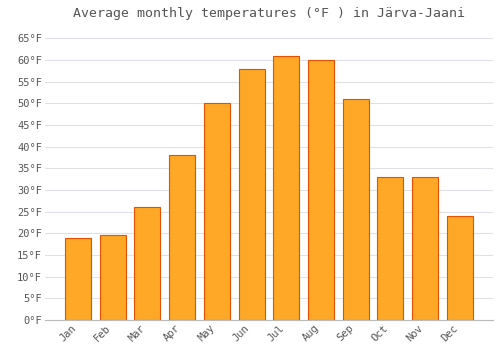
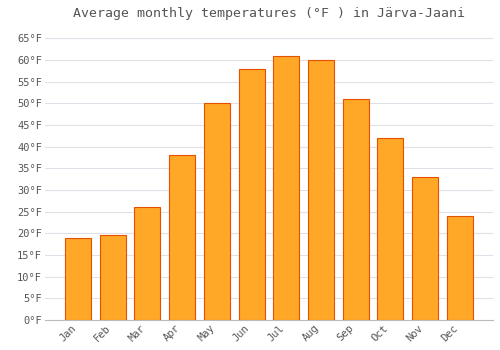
Oct: 33.0°F -> 42.0°F
